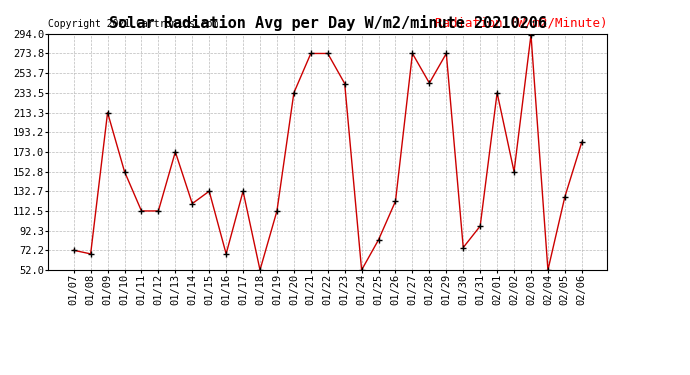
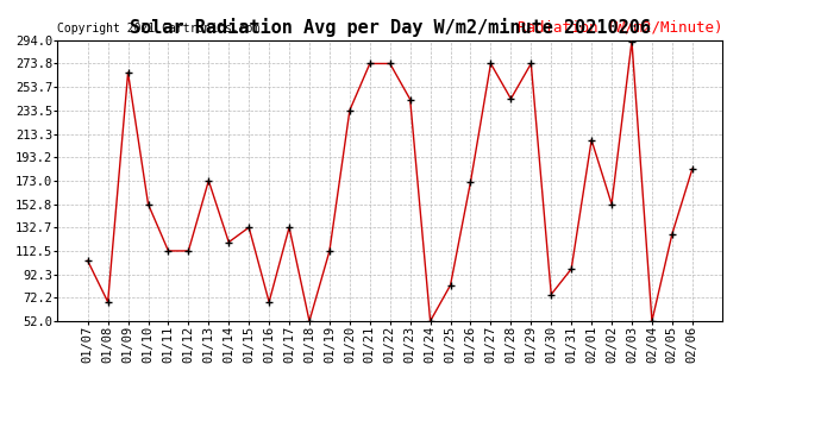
01/07: 72 -> 104
01/09: 213 -> 266
01/26: 122 -> 172
02/01: 234 -> 208
